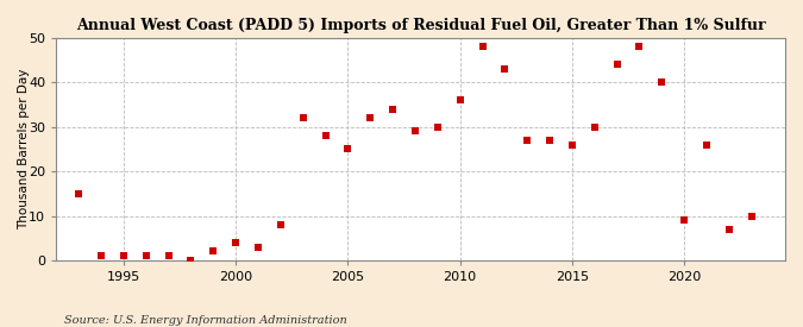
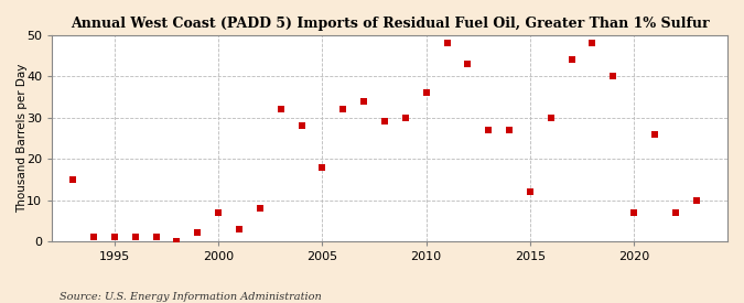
2000: 4 -> 7
2005: 25 -> 18
2015: 26 -> 12
2020: 9 -> 7
